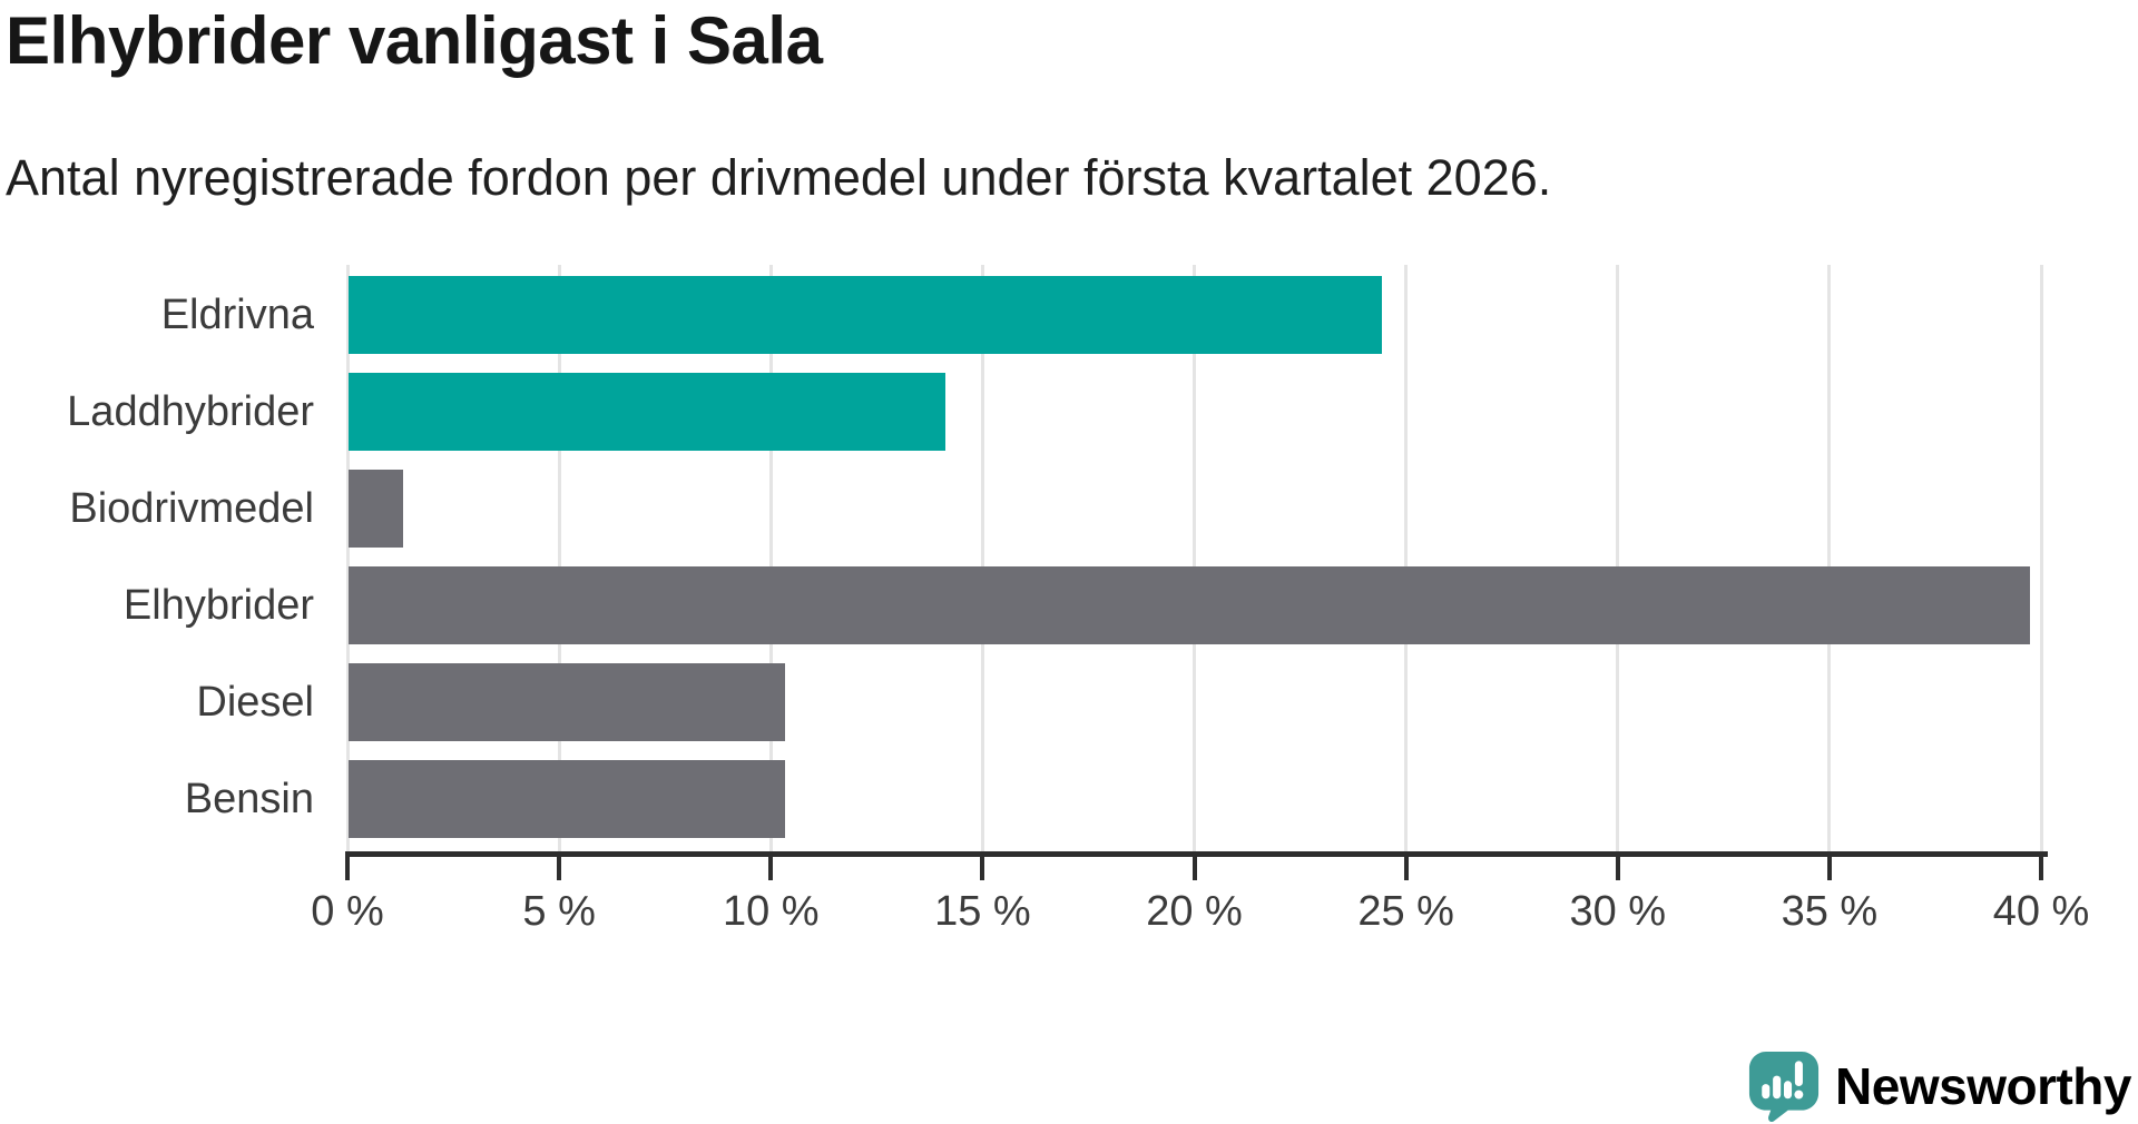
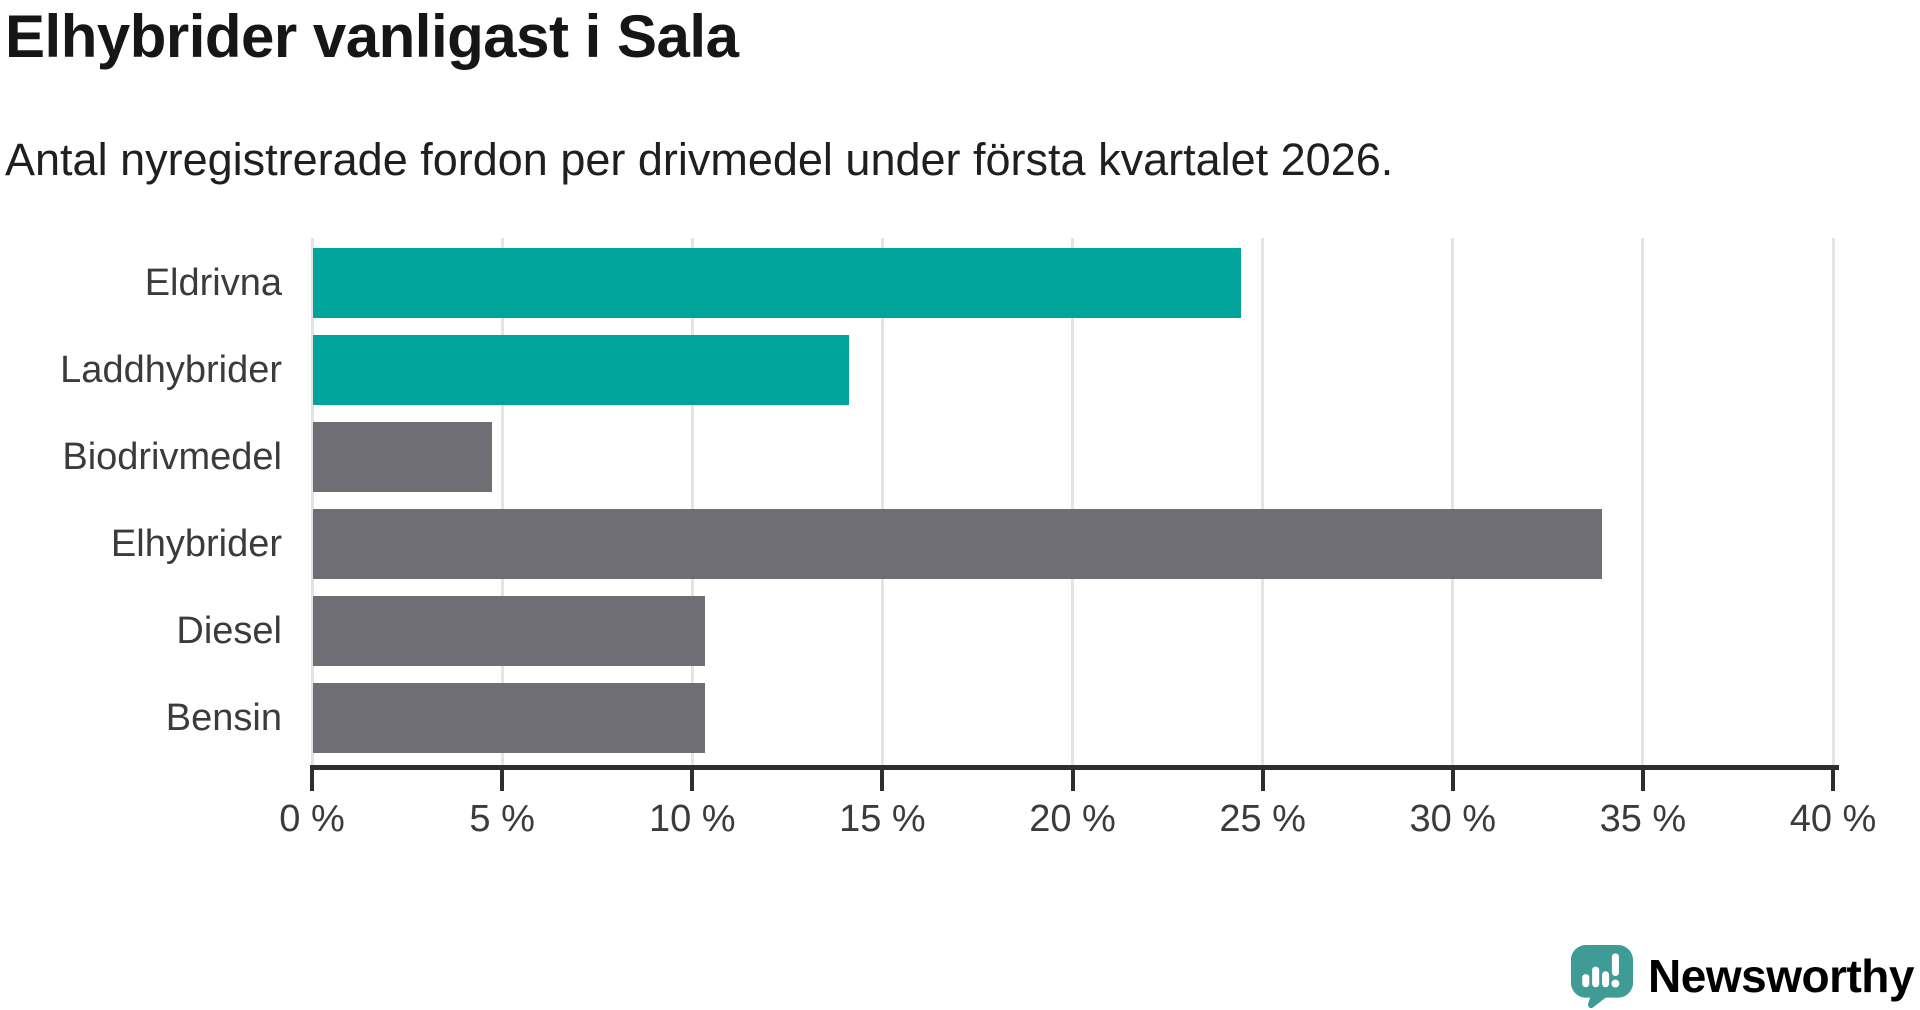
Biodrivmedel: 1.3% -> 4.7%
Elhybrider: 39.7% -> 33.9%
